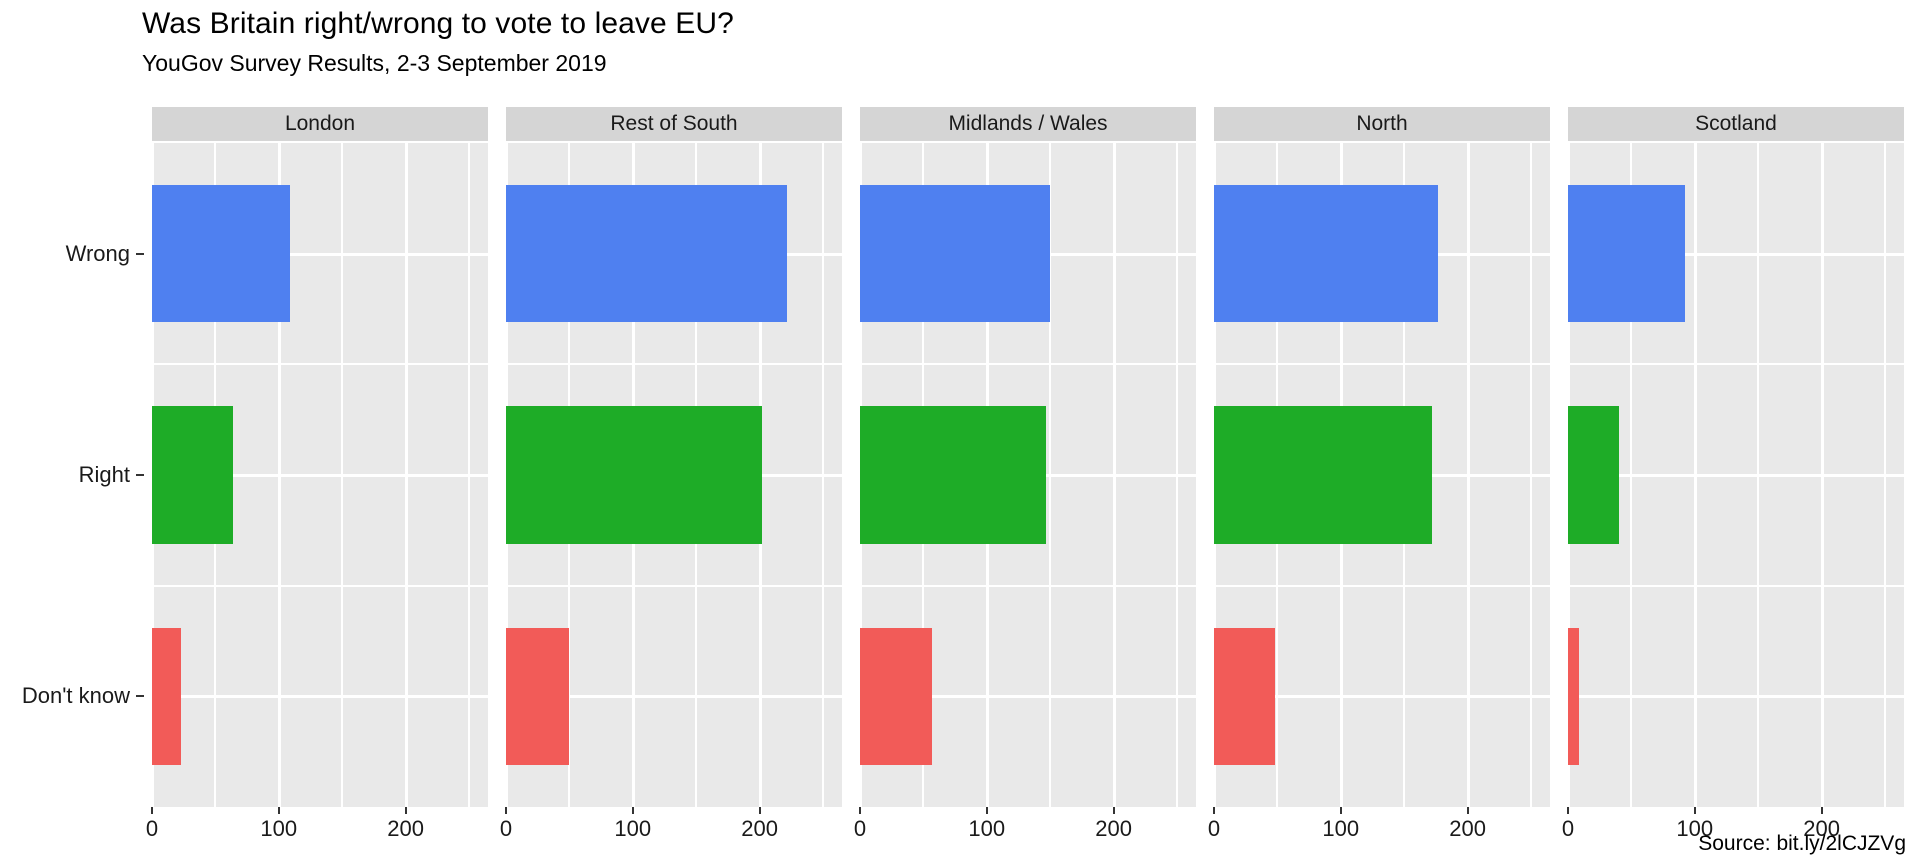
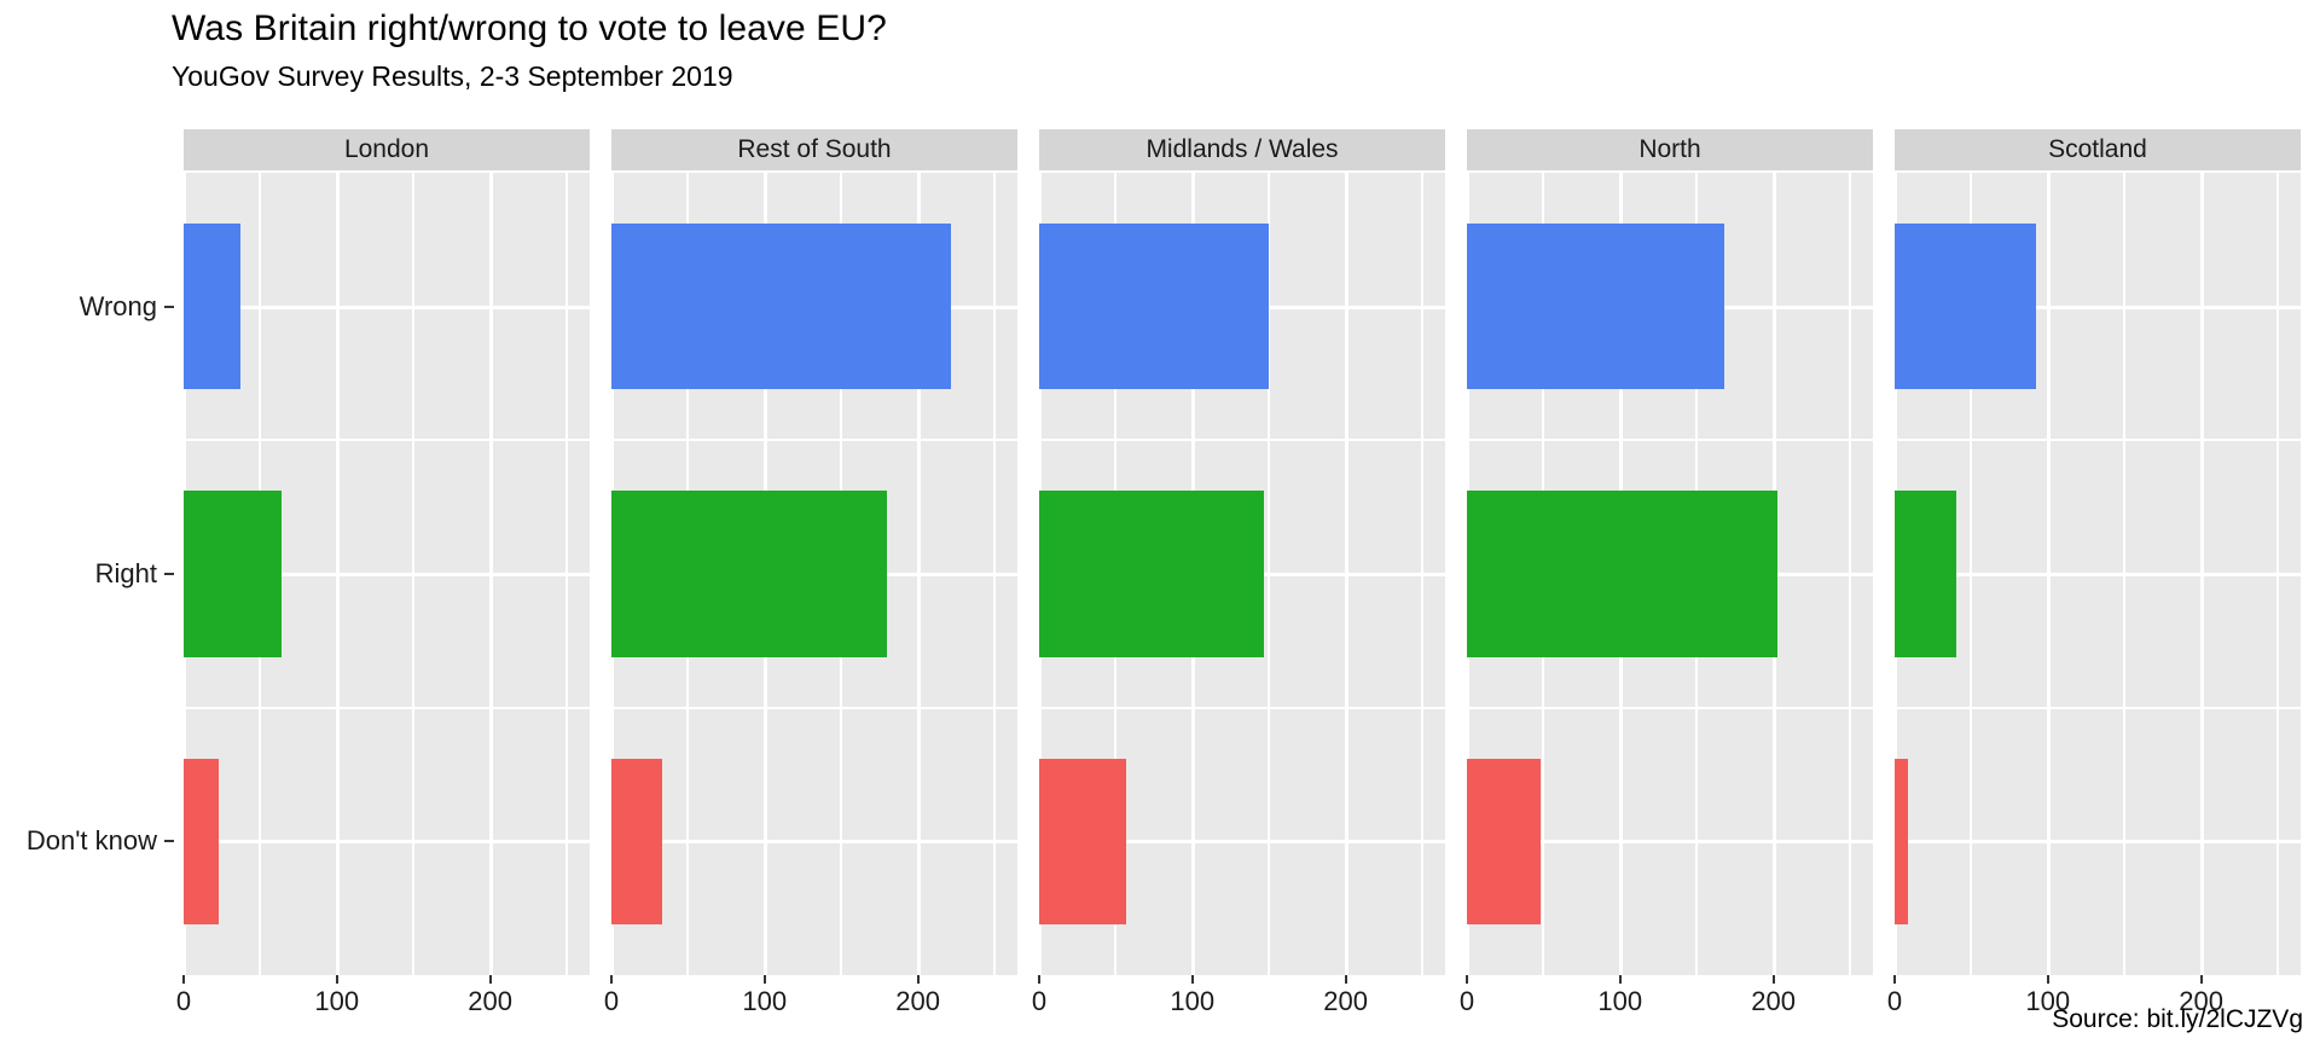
London/Wrong: 109 -> 37
North/Wrong: 177 -> 168
Rest of South/Right: 202 -> 180
North/Right: 172 -> 203
Rest of South/Don't know: 50 -> 33
